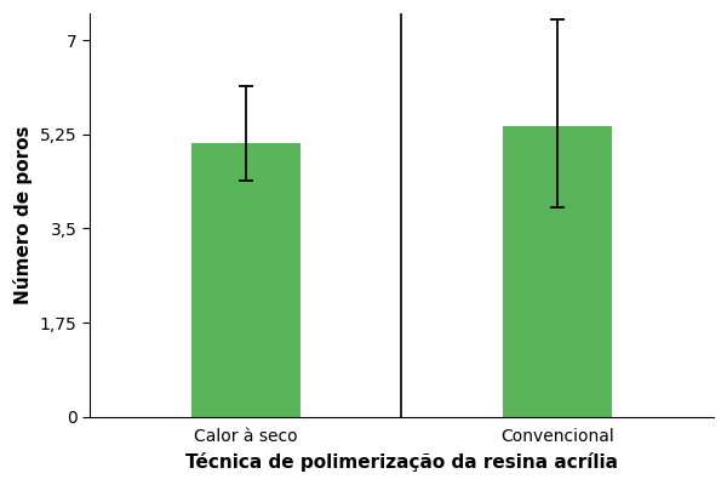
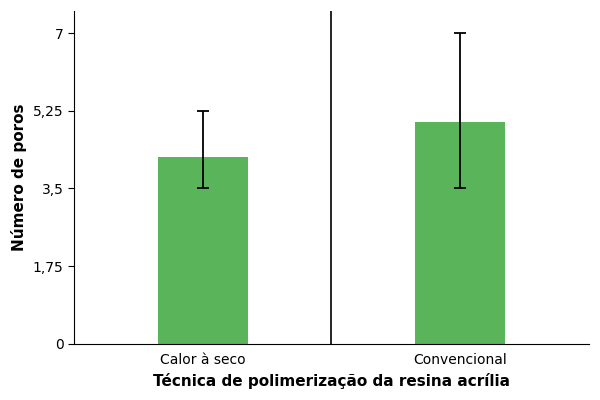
Calor à seco: 5,1 -> 4,2
Convencional: 5,4 -> 5,0
